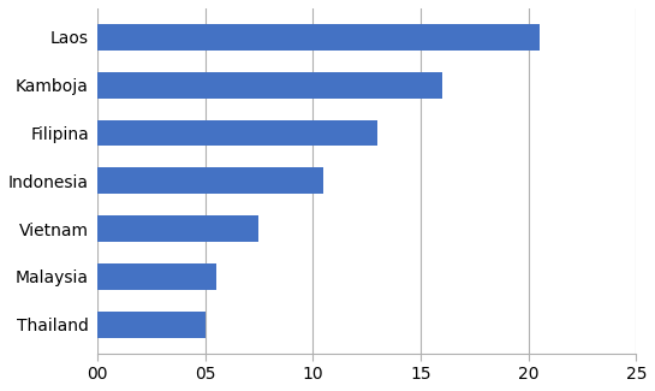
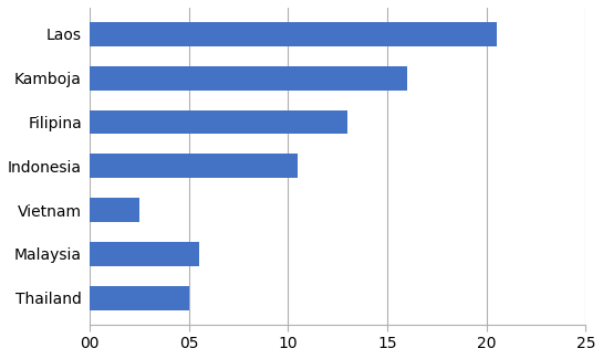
Vietnam: 7.5 -> 2.5
